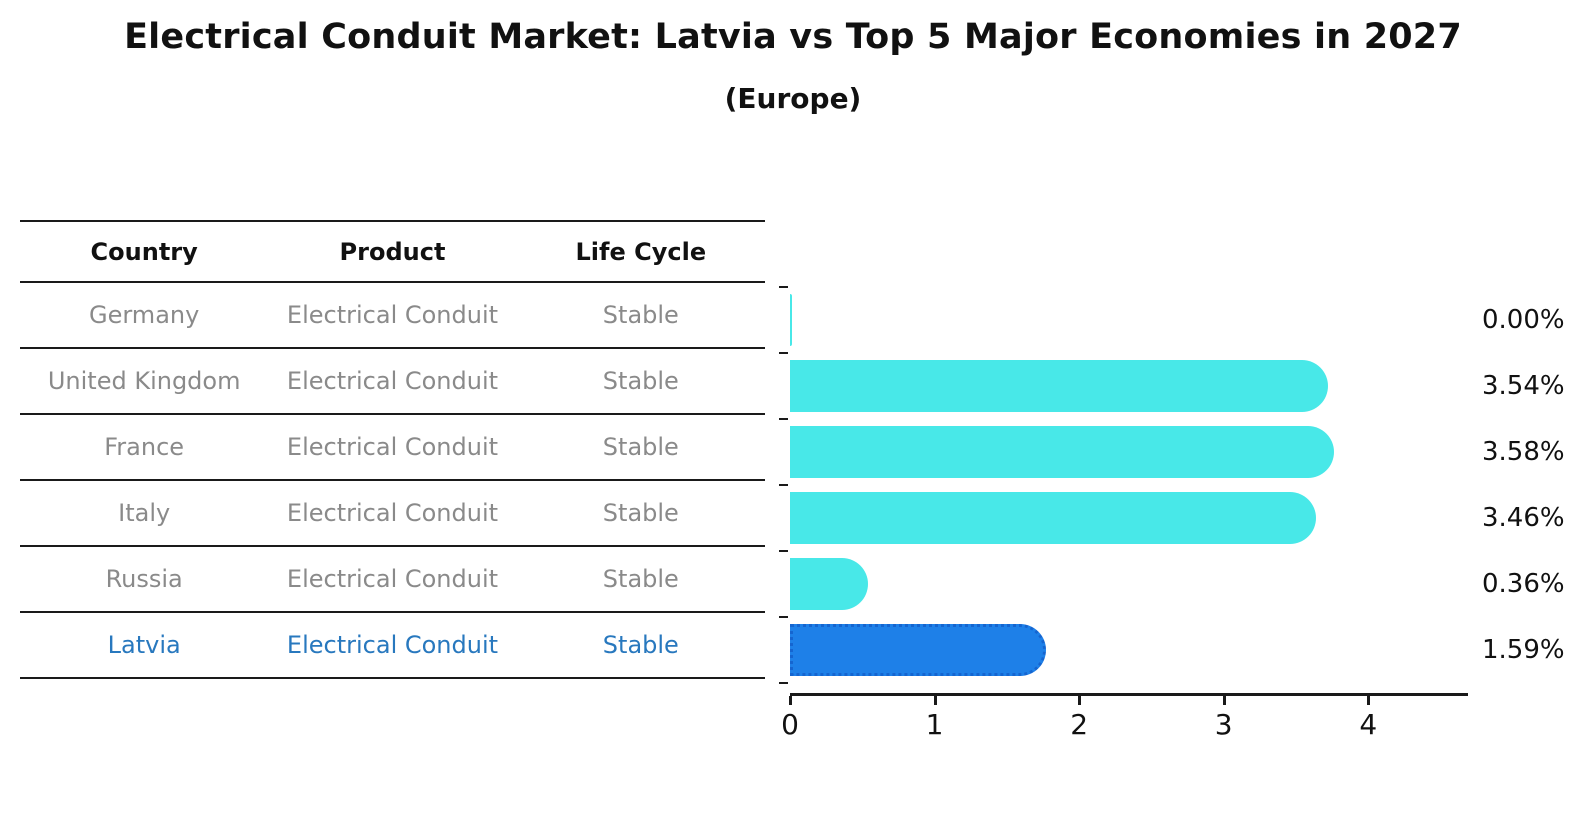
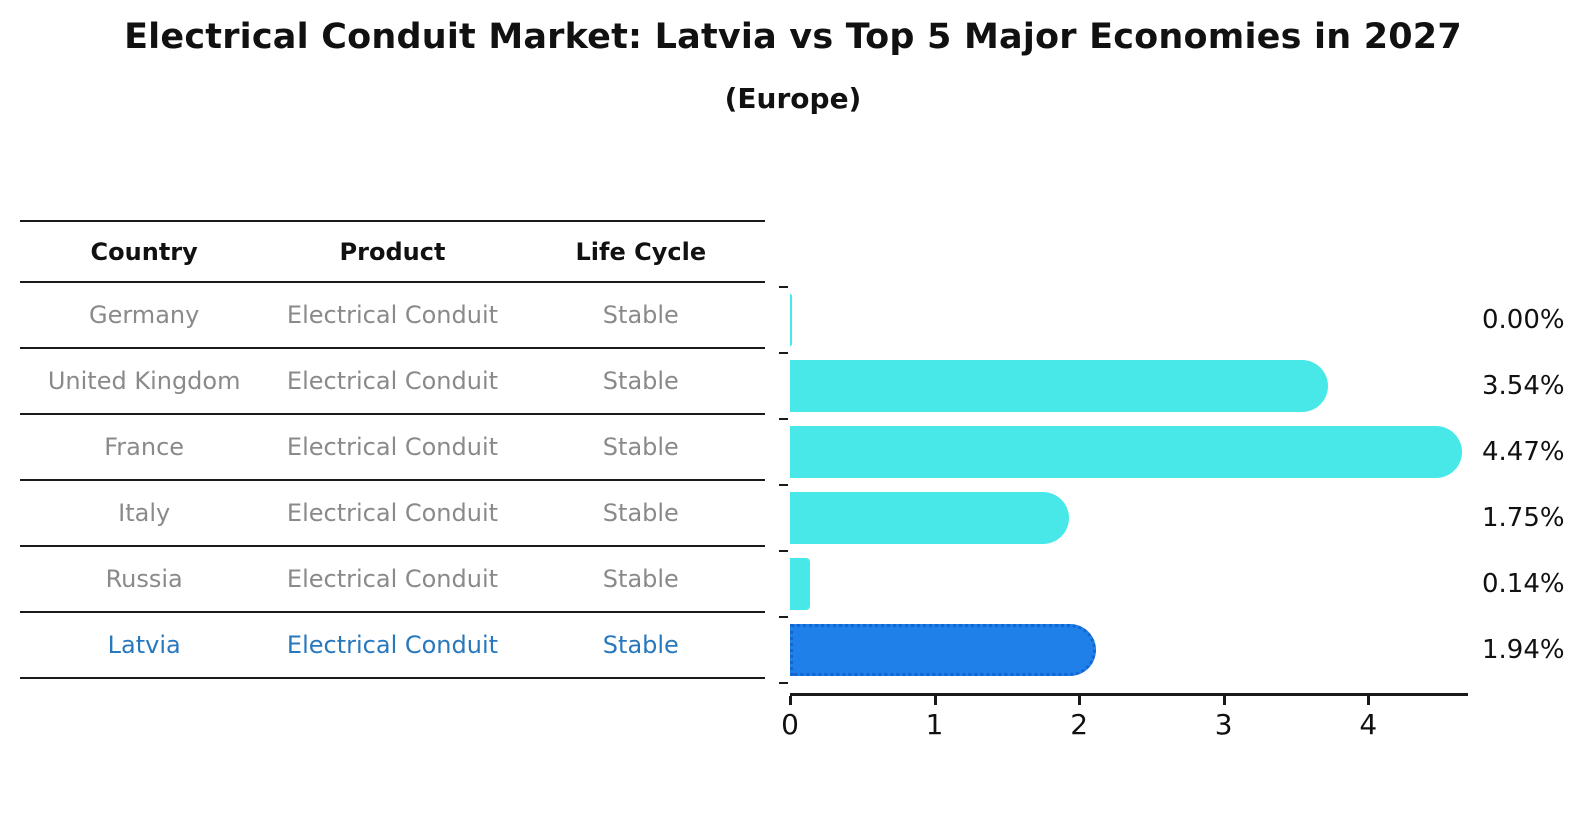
France: 3.58% -> 4.47%
Italy: 3.46% -> 1.75%
Russia: 0.36% -> 0.14%
Latvia: 1.59% -> 1.94%
